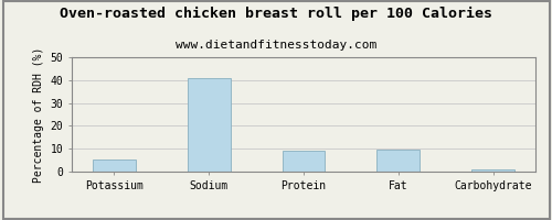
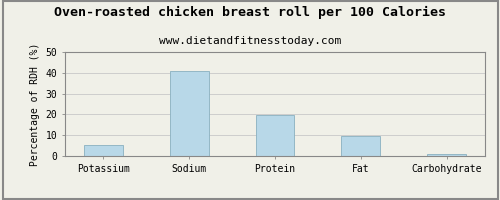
Protein: 9.0 -> 19.5
